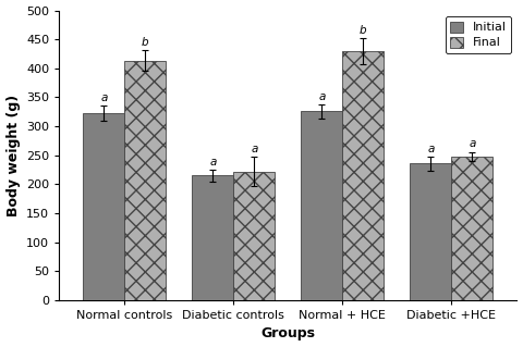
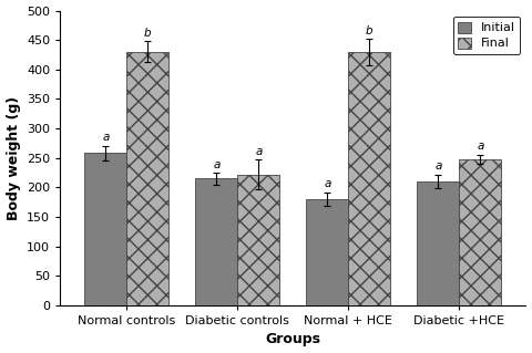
Initial/Normal controls: 323 -> 258
Final/Normal controls: 413 -> 430
Initial/Normal + HCE: 326 -> 180
Initial/Diabetic +HCE: 236 -> 210
